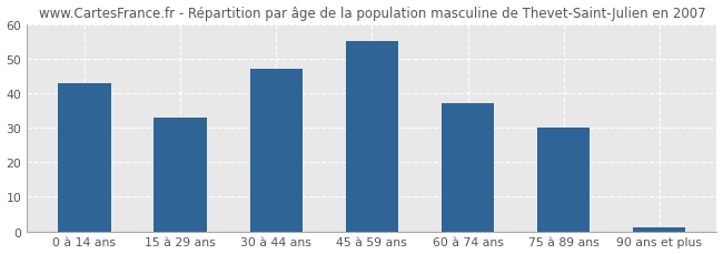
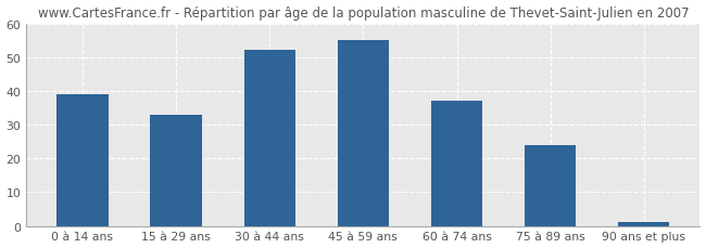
0 à 14 ans: 43 -> 39
30 à 44 ans: 47 -> 52
75 à 89 ans: 30 -> 24
